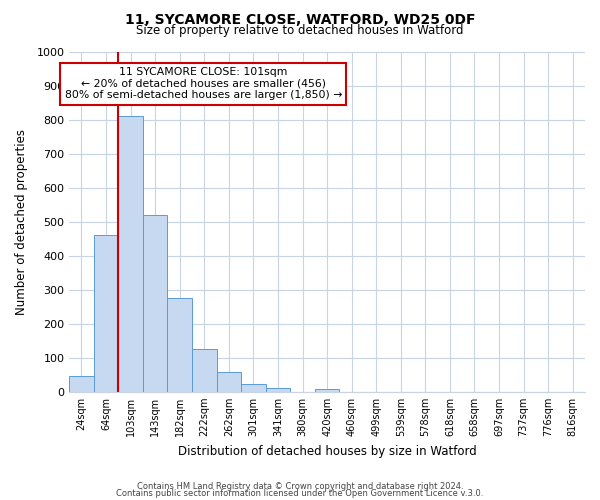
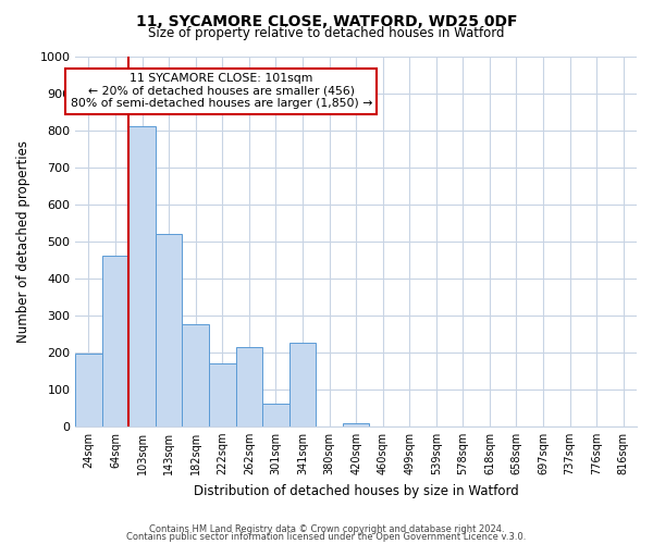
24sqm: 46 -> 195
222sqm: 125 -> 170
262sqm: 58 -> 215
301sqm: 22 -> 60
341sqm: 12 -> 225
